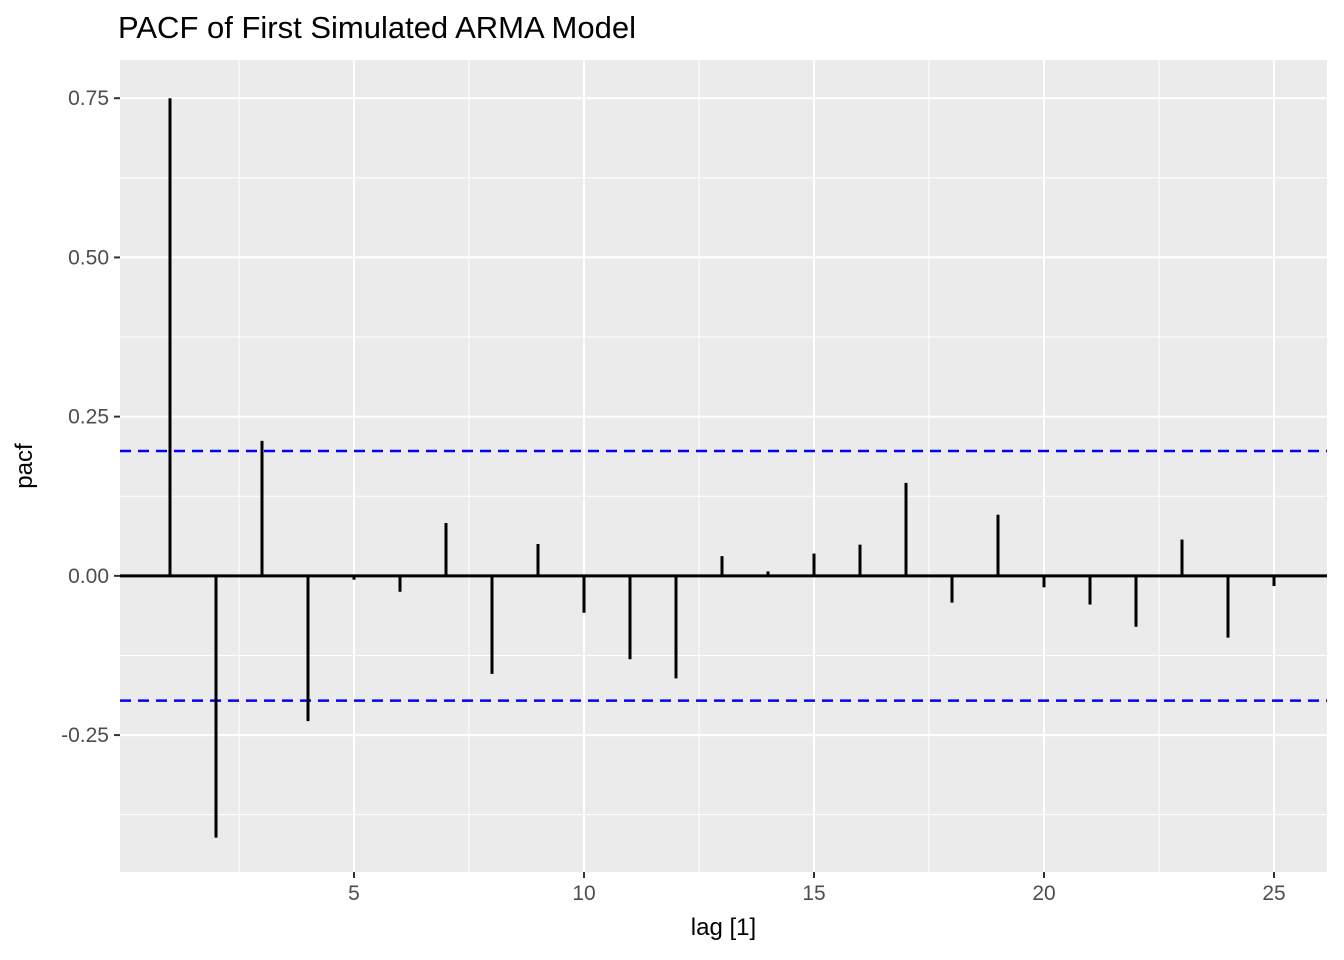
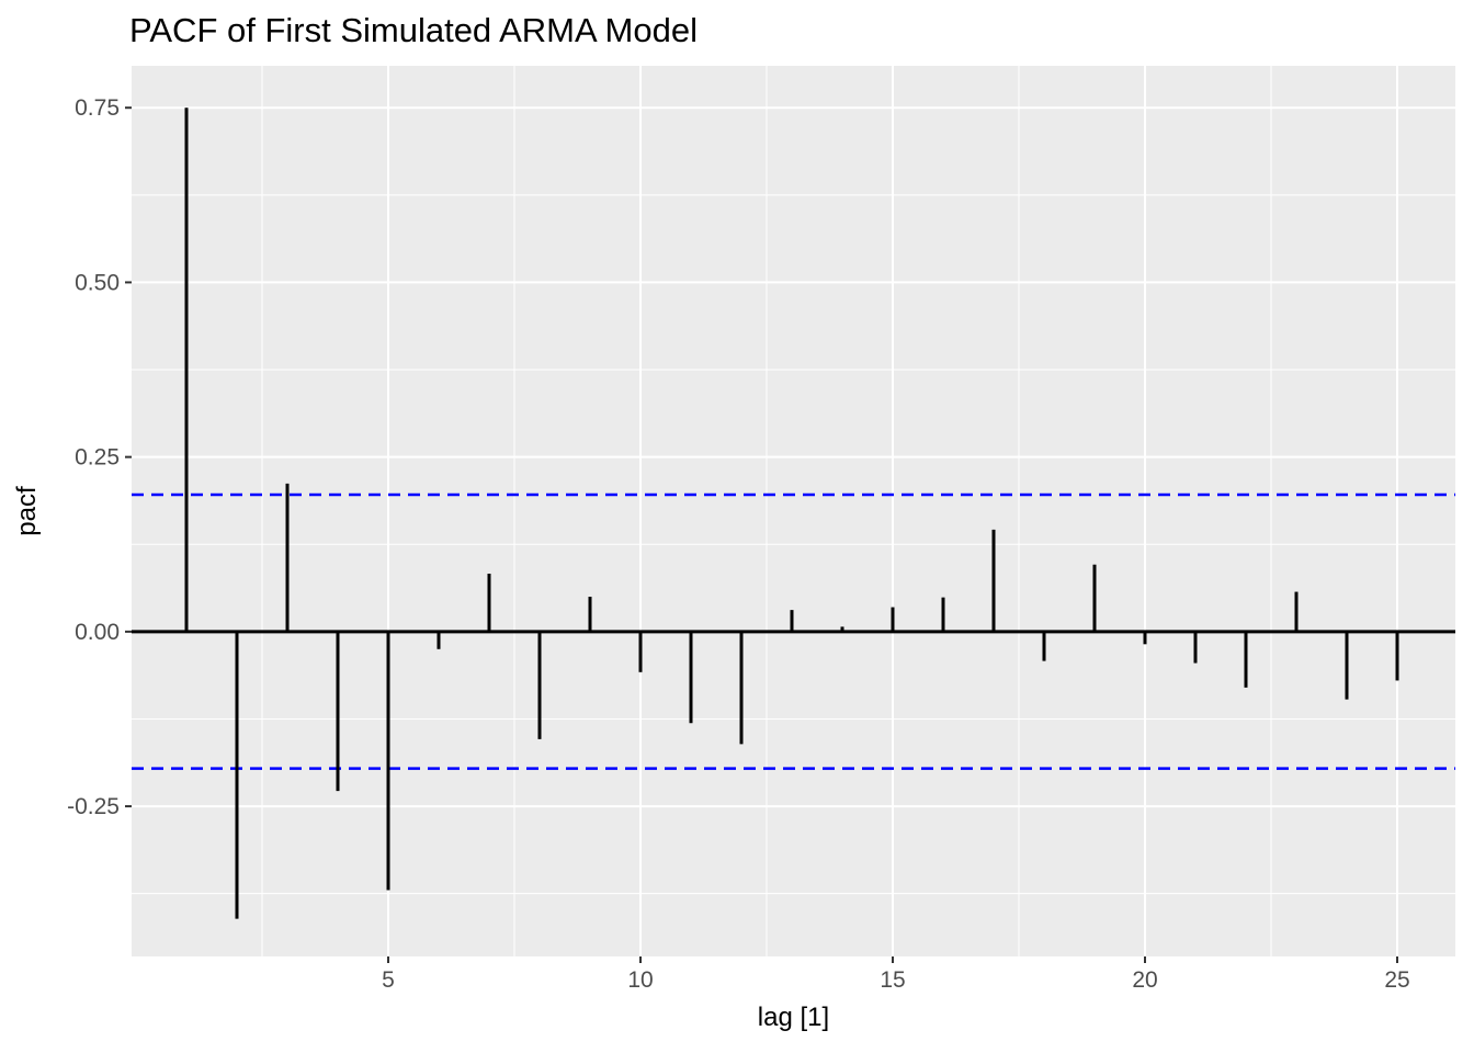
5: -0.01 -> -0.37
25: -0.02 -> -0.07
